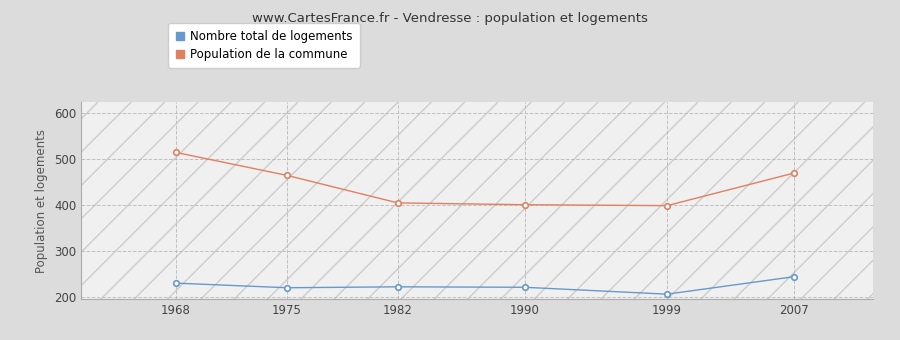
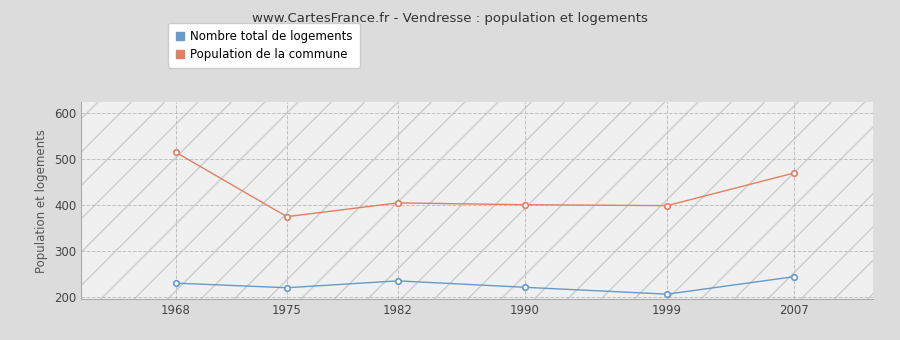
Population de la commune/1975: 465 -> 375
Nombre total de logements/1982: 222 -> 235
